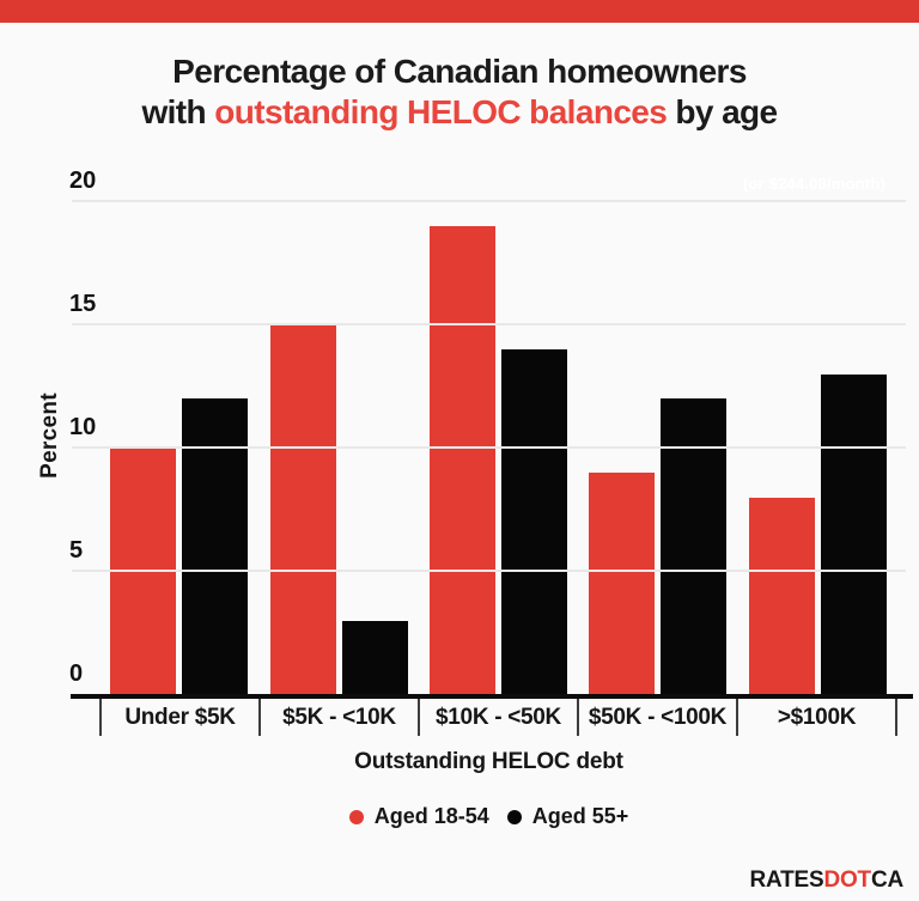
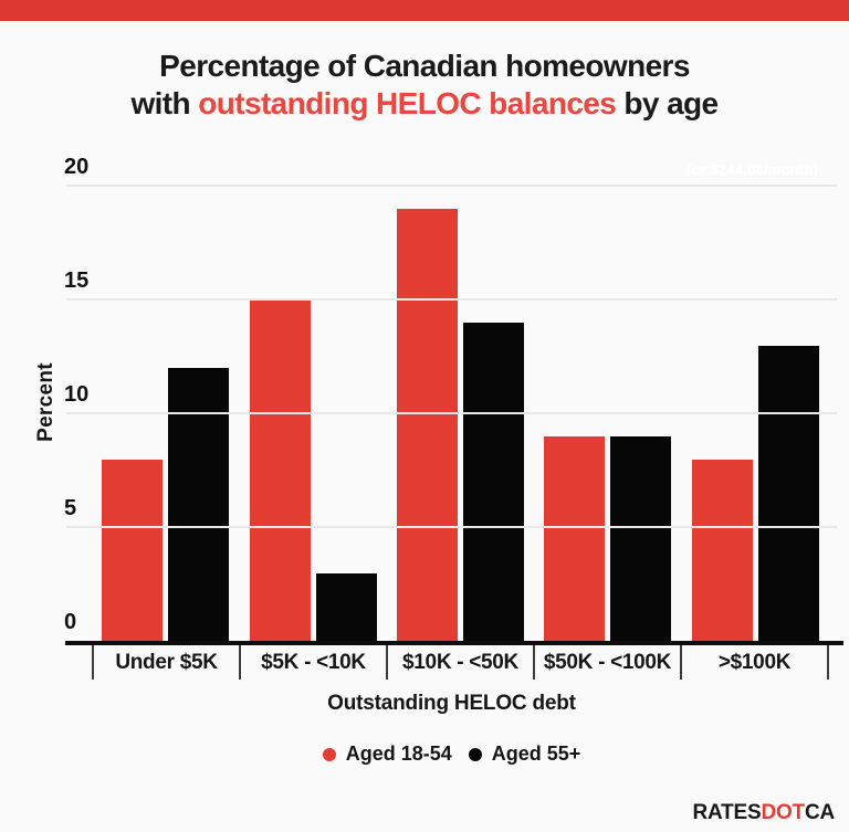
Aged 18-54/Under $5K: 10 -> 8
Aged 55+/$50K - <100K: 12 -> 9
